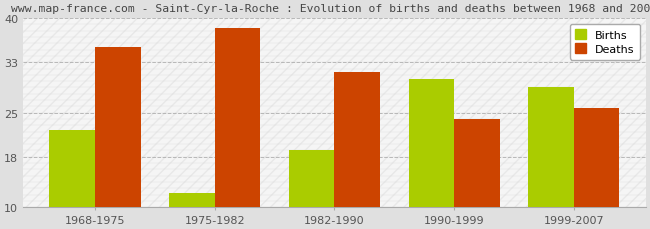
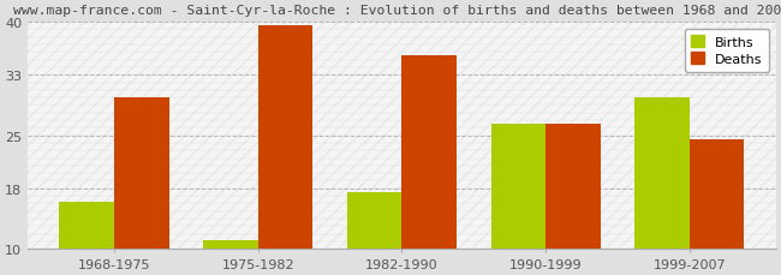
Births/1968-1975: 22.2 -> 16.2
Deaths/1968-1975: 35.4 -> 30.0
Births/1975-1982: 12.2 -> 11.2
Deaths/1975-1982: 38.4 -> 39.5
Births/1982-1990: 19.0 -> 17.5
Deaths/1982-1990: 31.4 -> 35.5
Births/1990-1999: 30.4 -> 26.5
Deaths/1990-1999: 24.0 -> 26.5
Births/1999-2007: 29.0 -> 30.0
Deaths/1999-2007: 25.8 -> 24.5
